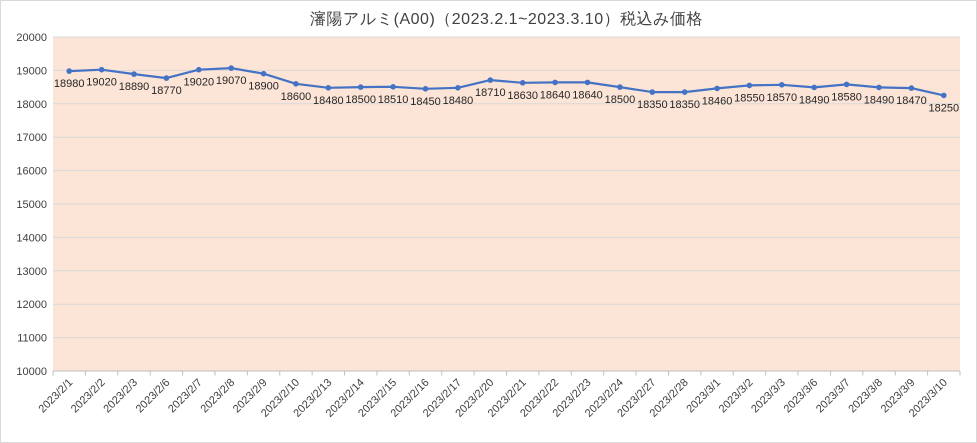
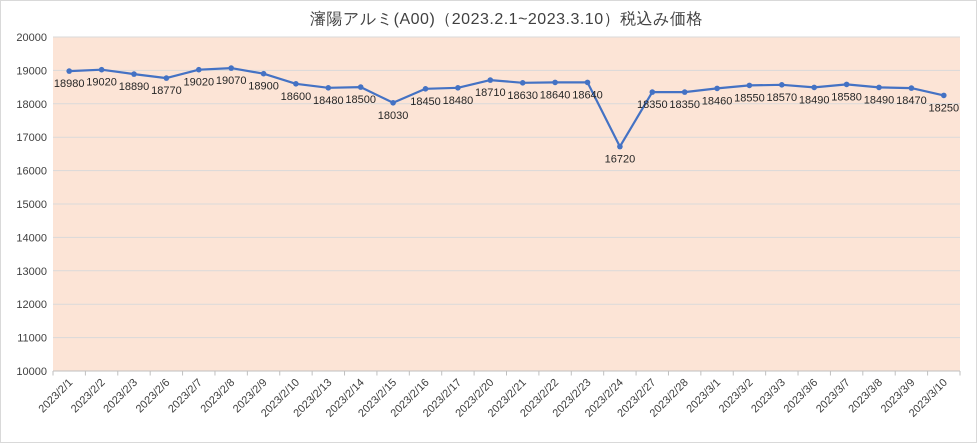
2023/2/15: 18510 -> 18030
2023/2/24: 18500 -> 16720
